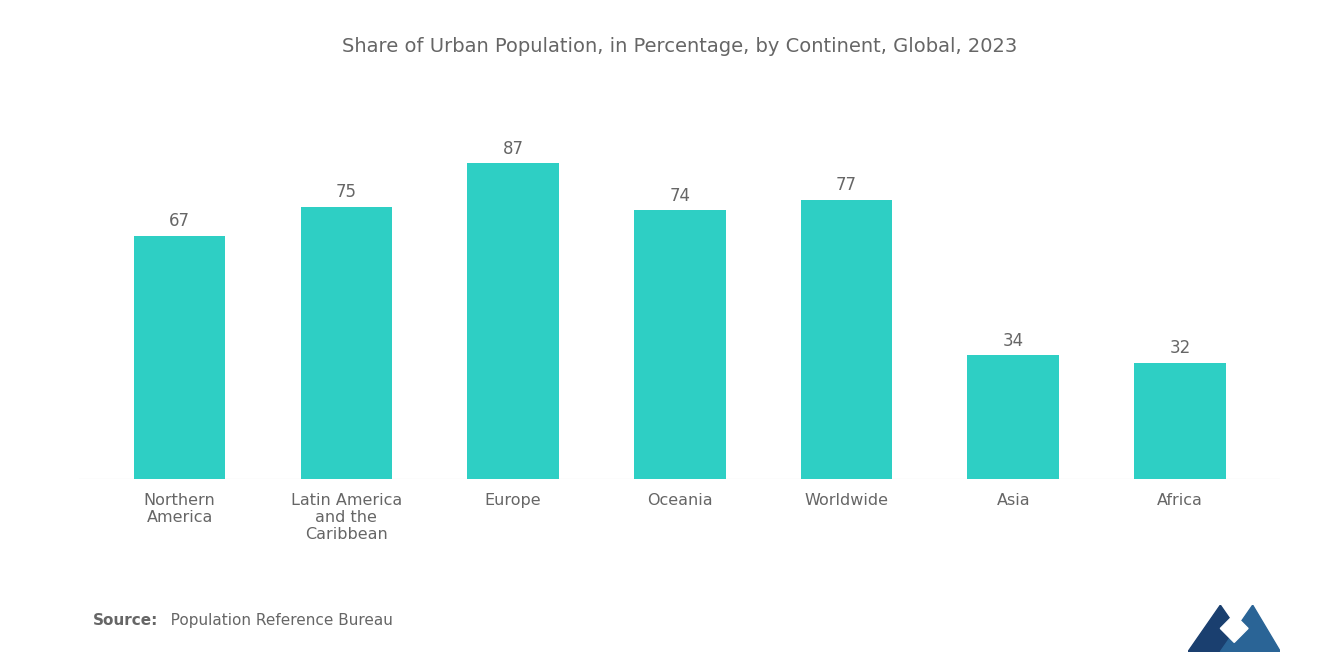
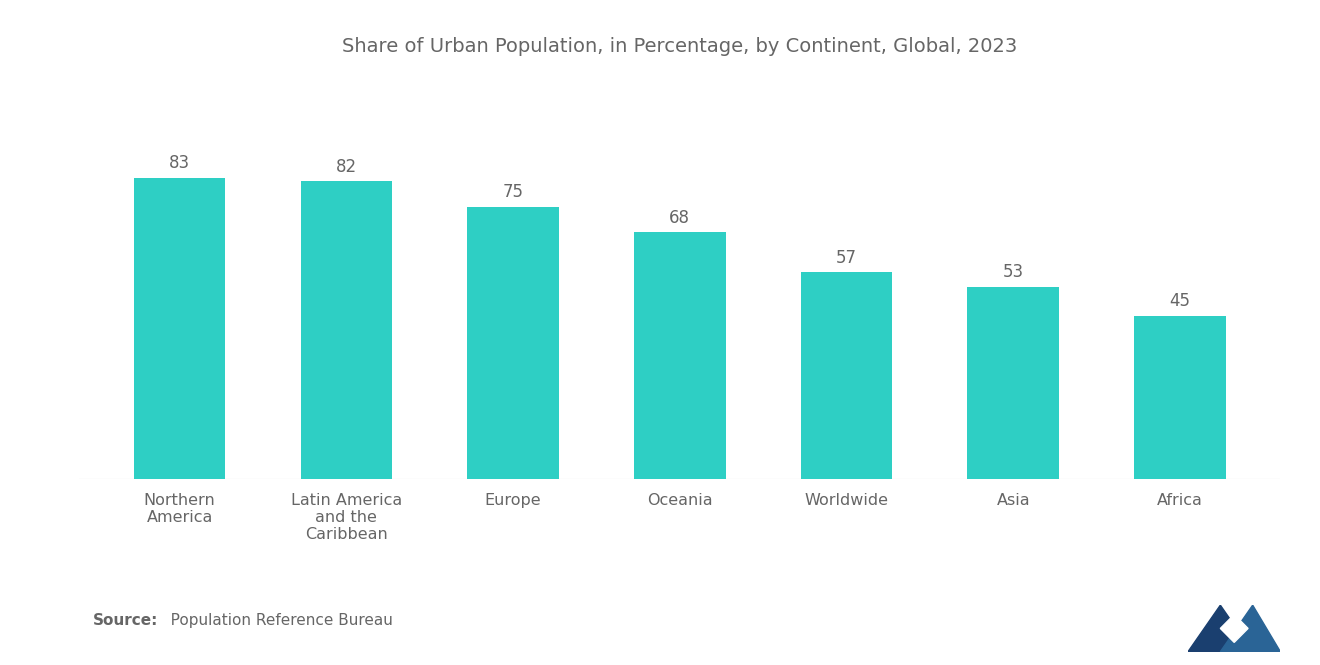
Northern America: 67 -> 83
Latin America and the Caribbean: 75 -> 82
Europe: 87 -> 75
Oceania: 74 -> 68
Worldwide: 77 -> 57
Asia: 34 -> 53
Africa: 32 -> 45
